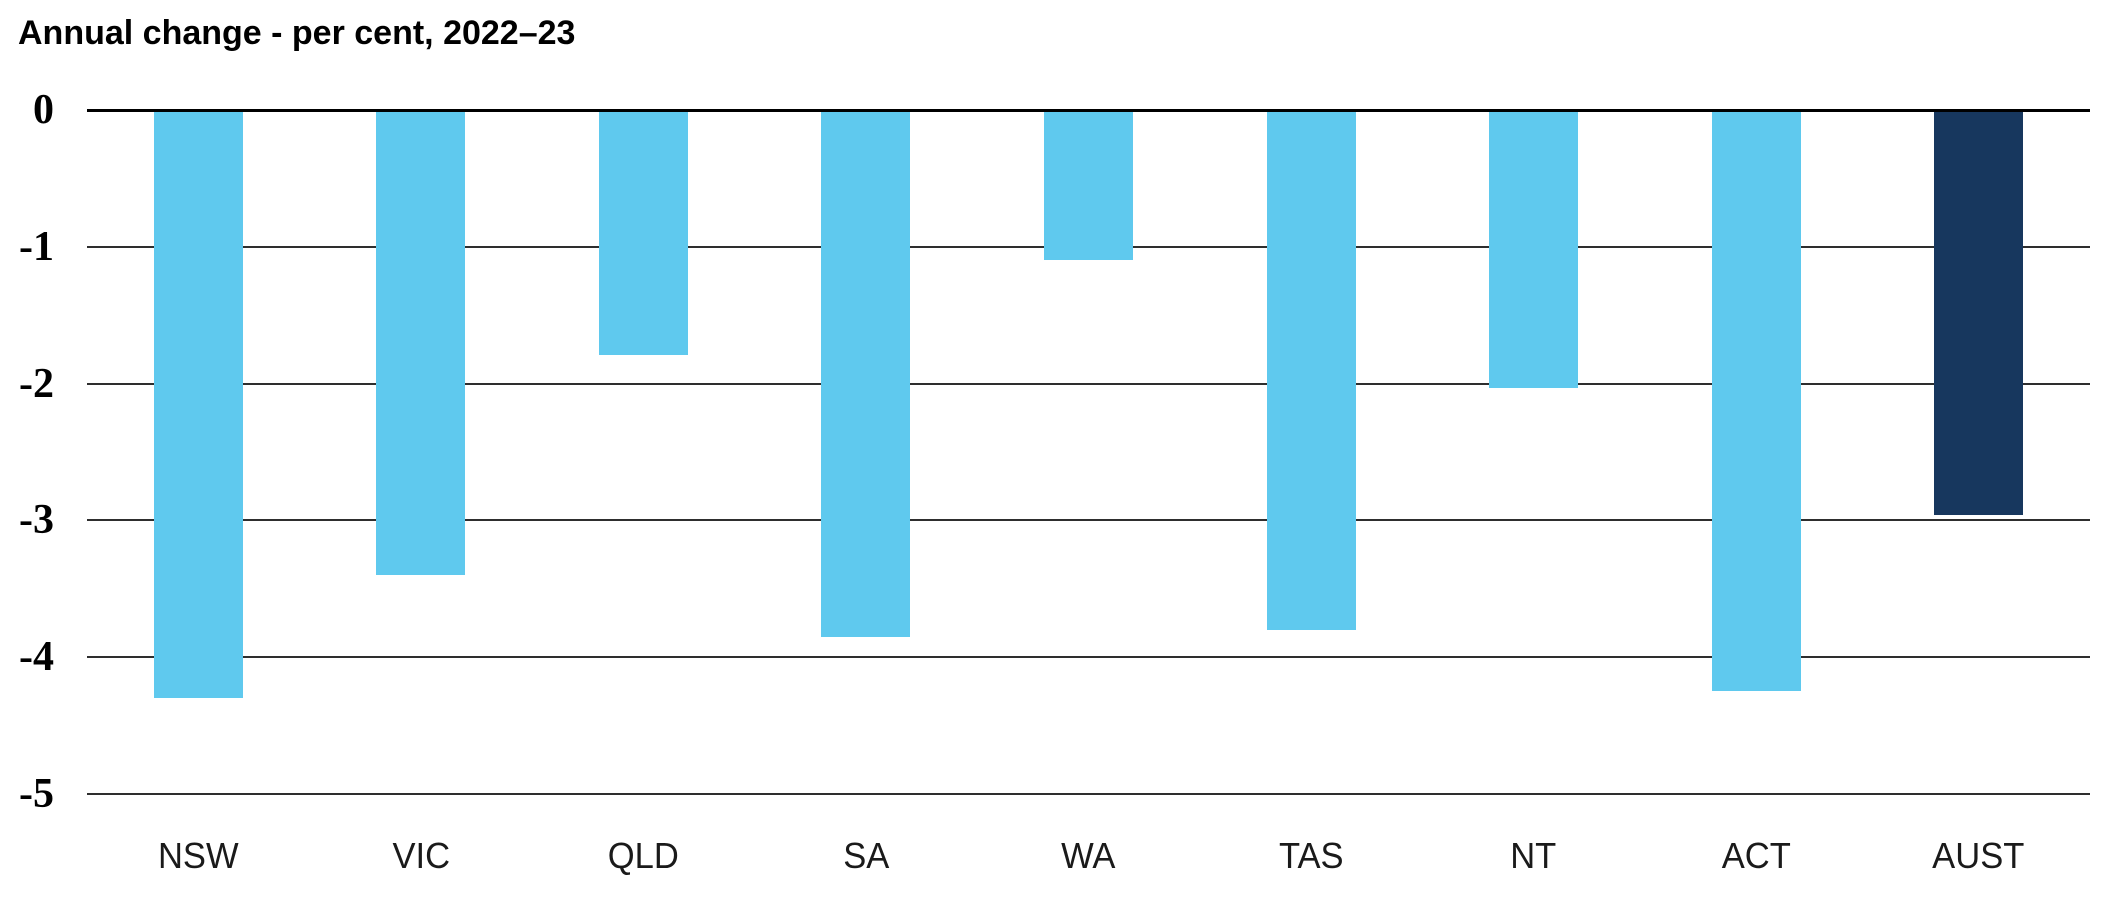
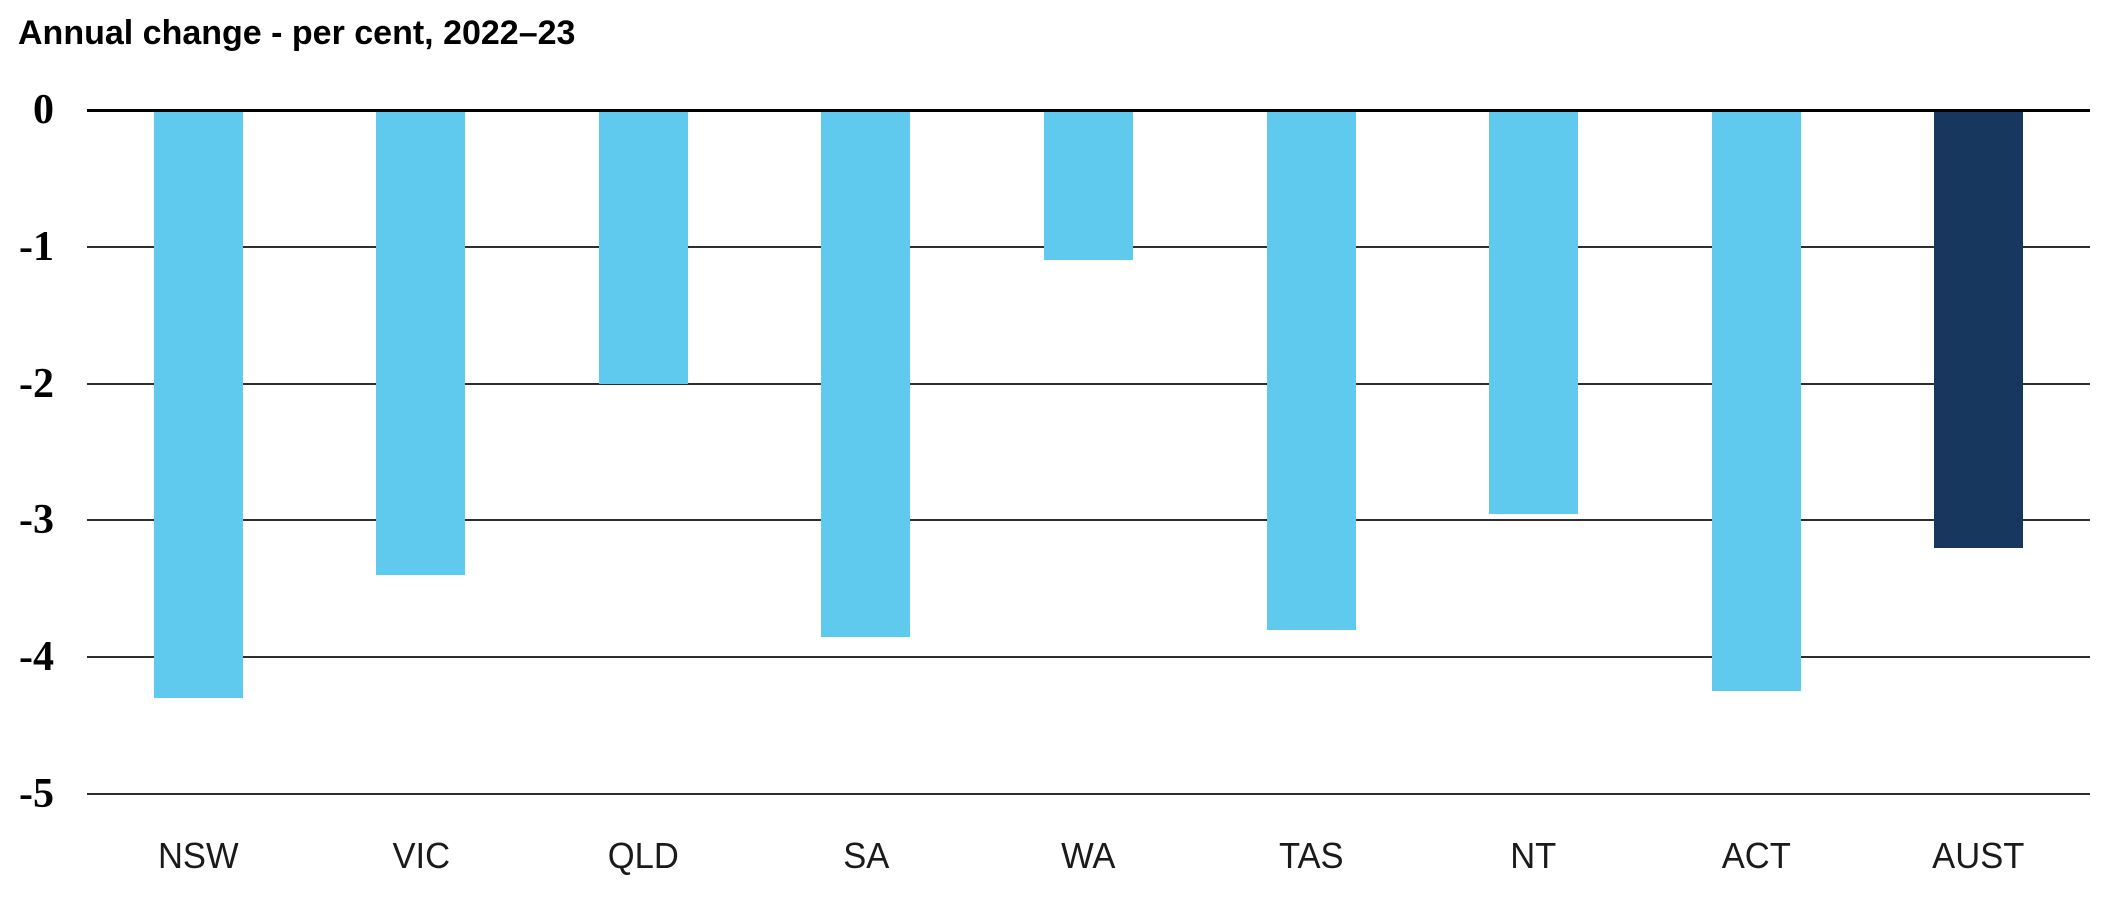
QLD: -1.79 -> -2.00
NT: -2.03 -> -2.95
AUST: -2.96 -> -3.20
